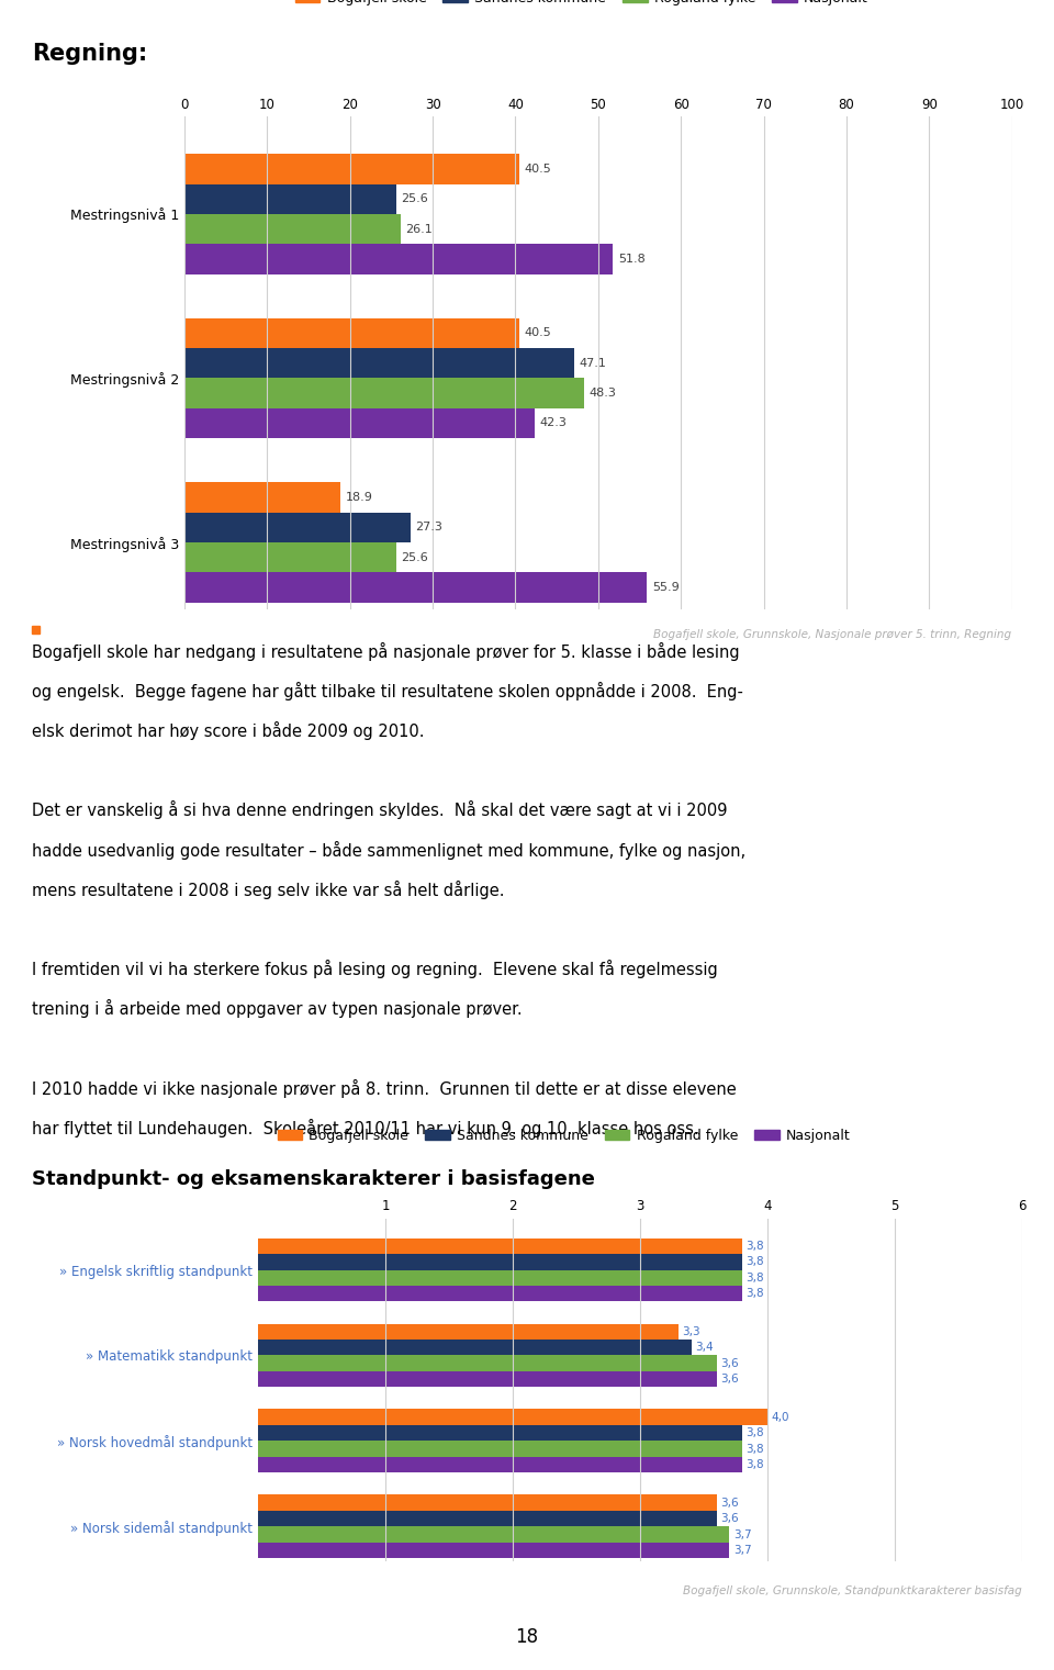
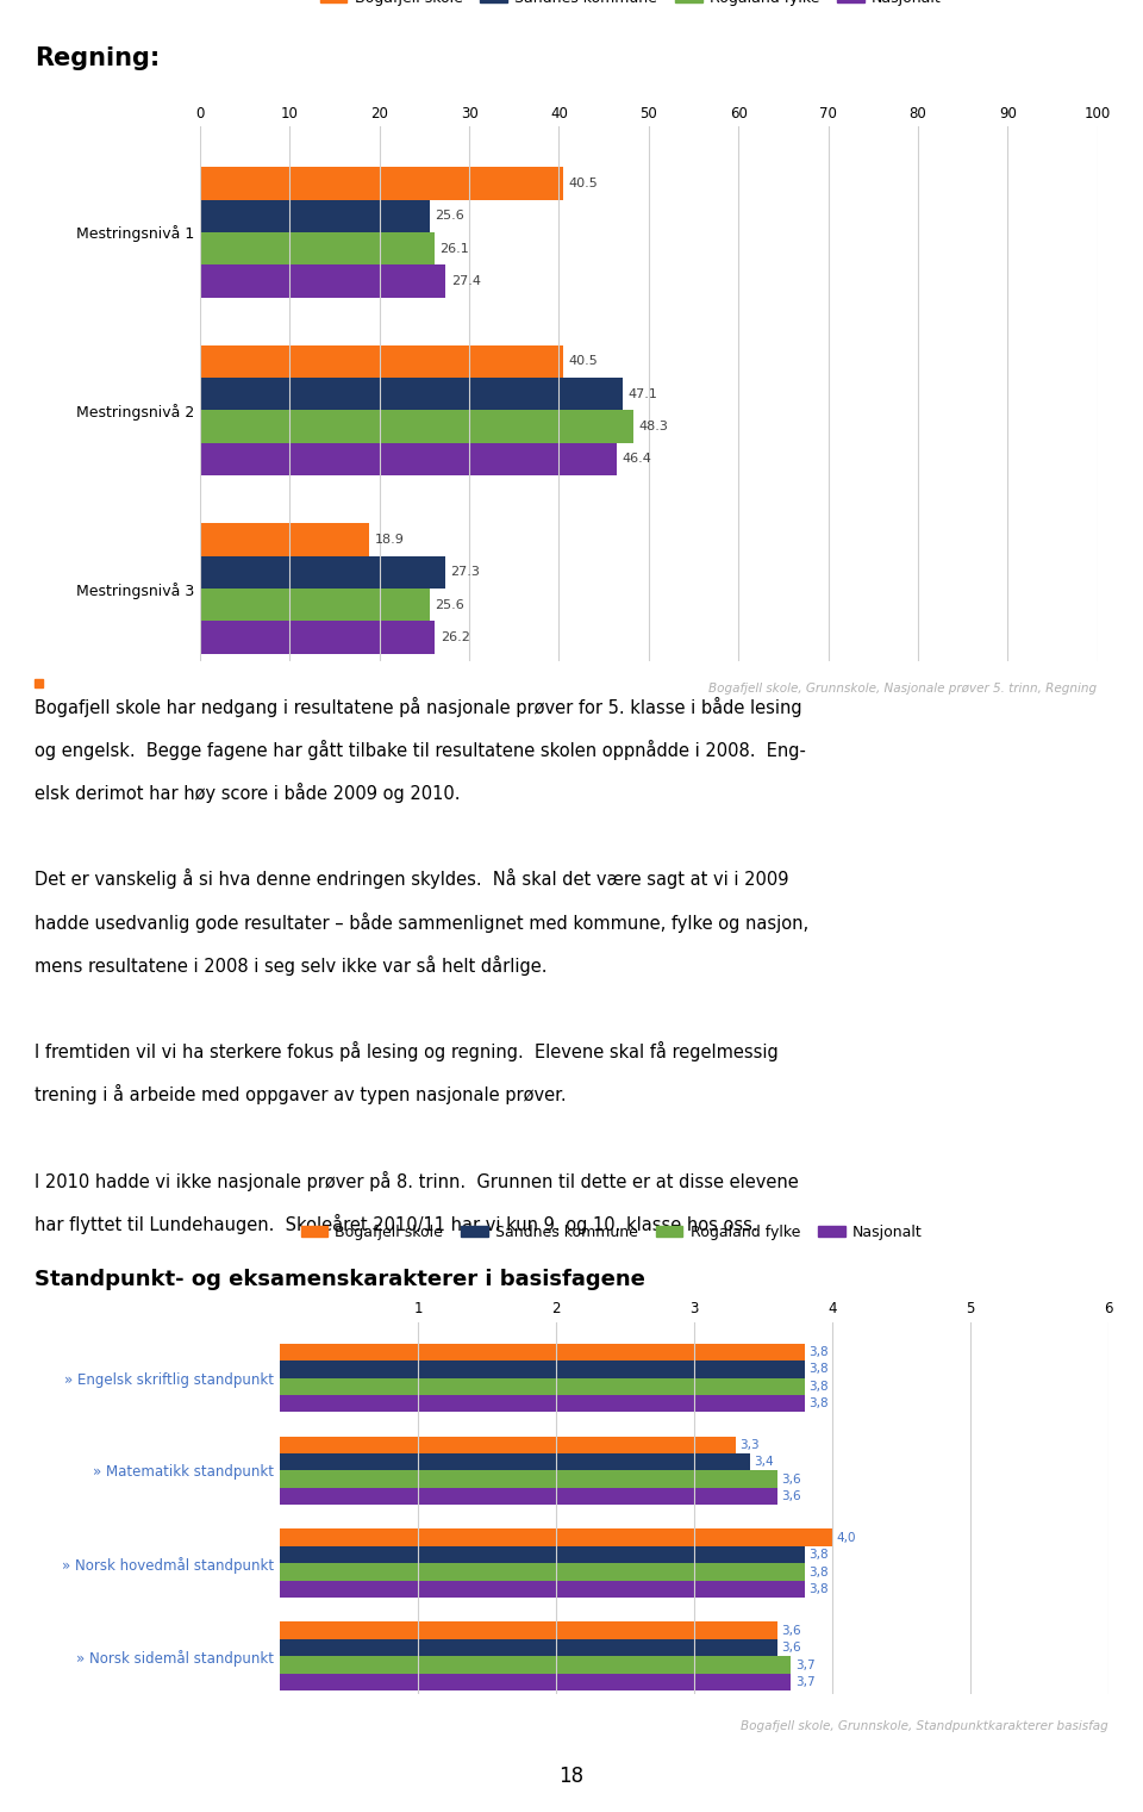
Nasjonalt/Mestringsnivå 1: 51.8 -> 27.4
Nasjonalt/Mestringsnivå 2: 42.3 -> 46.4
Nasjonalt/Mestringsnivå 3: 55.9 -> 26.2
